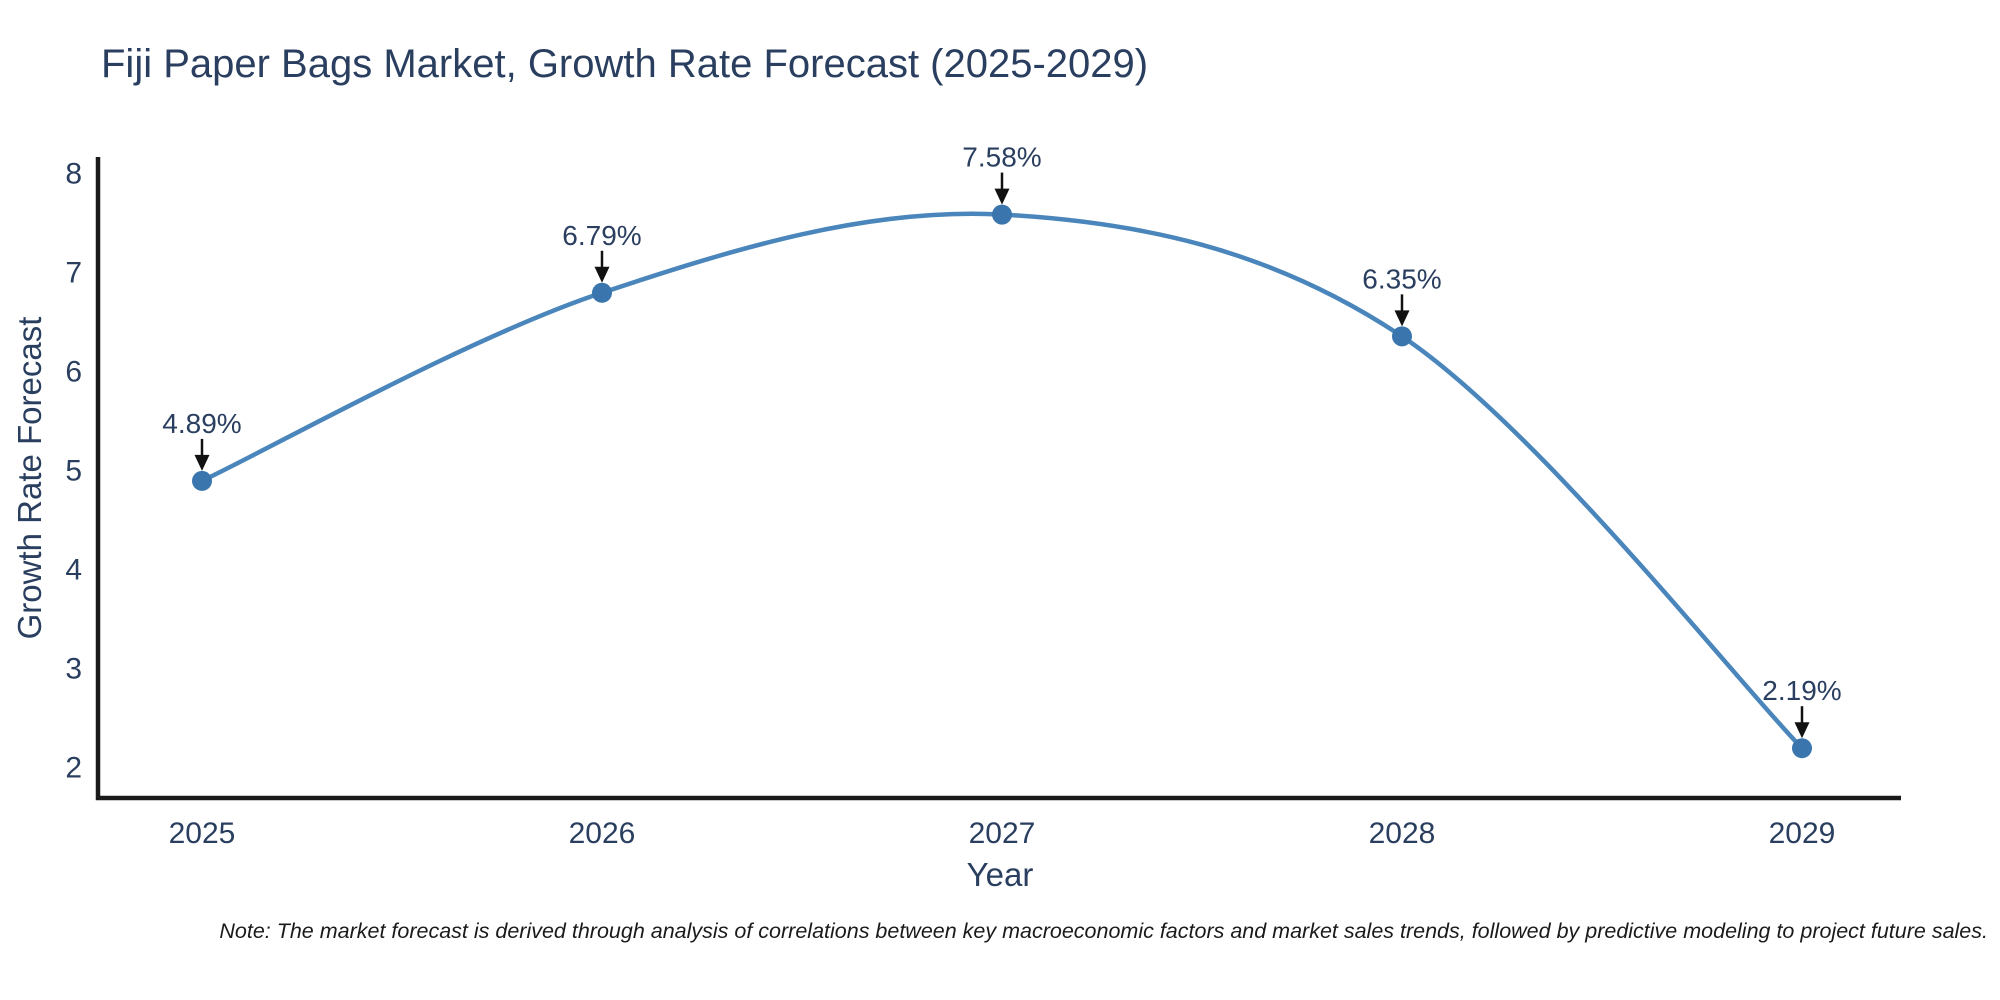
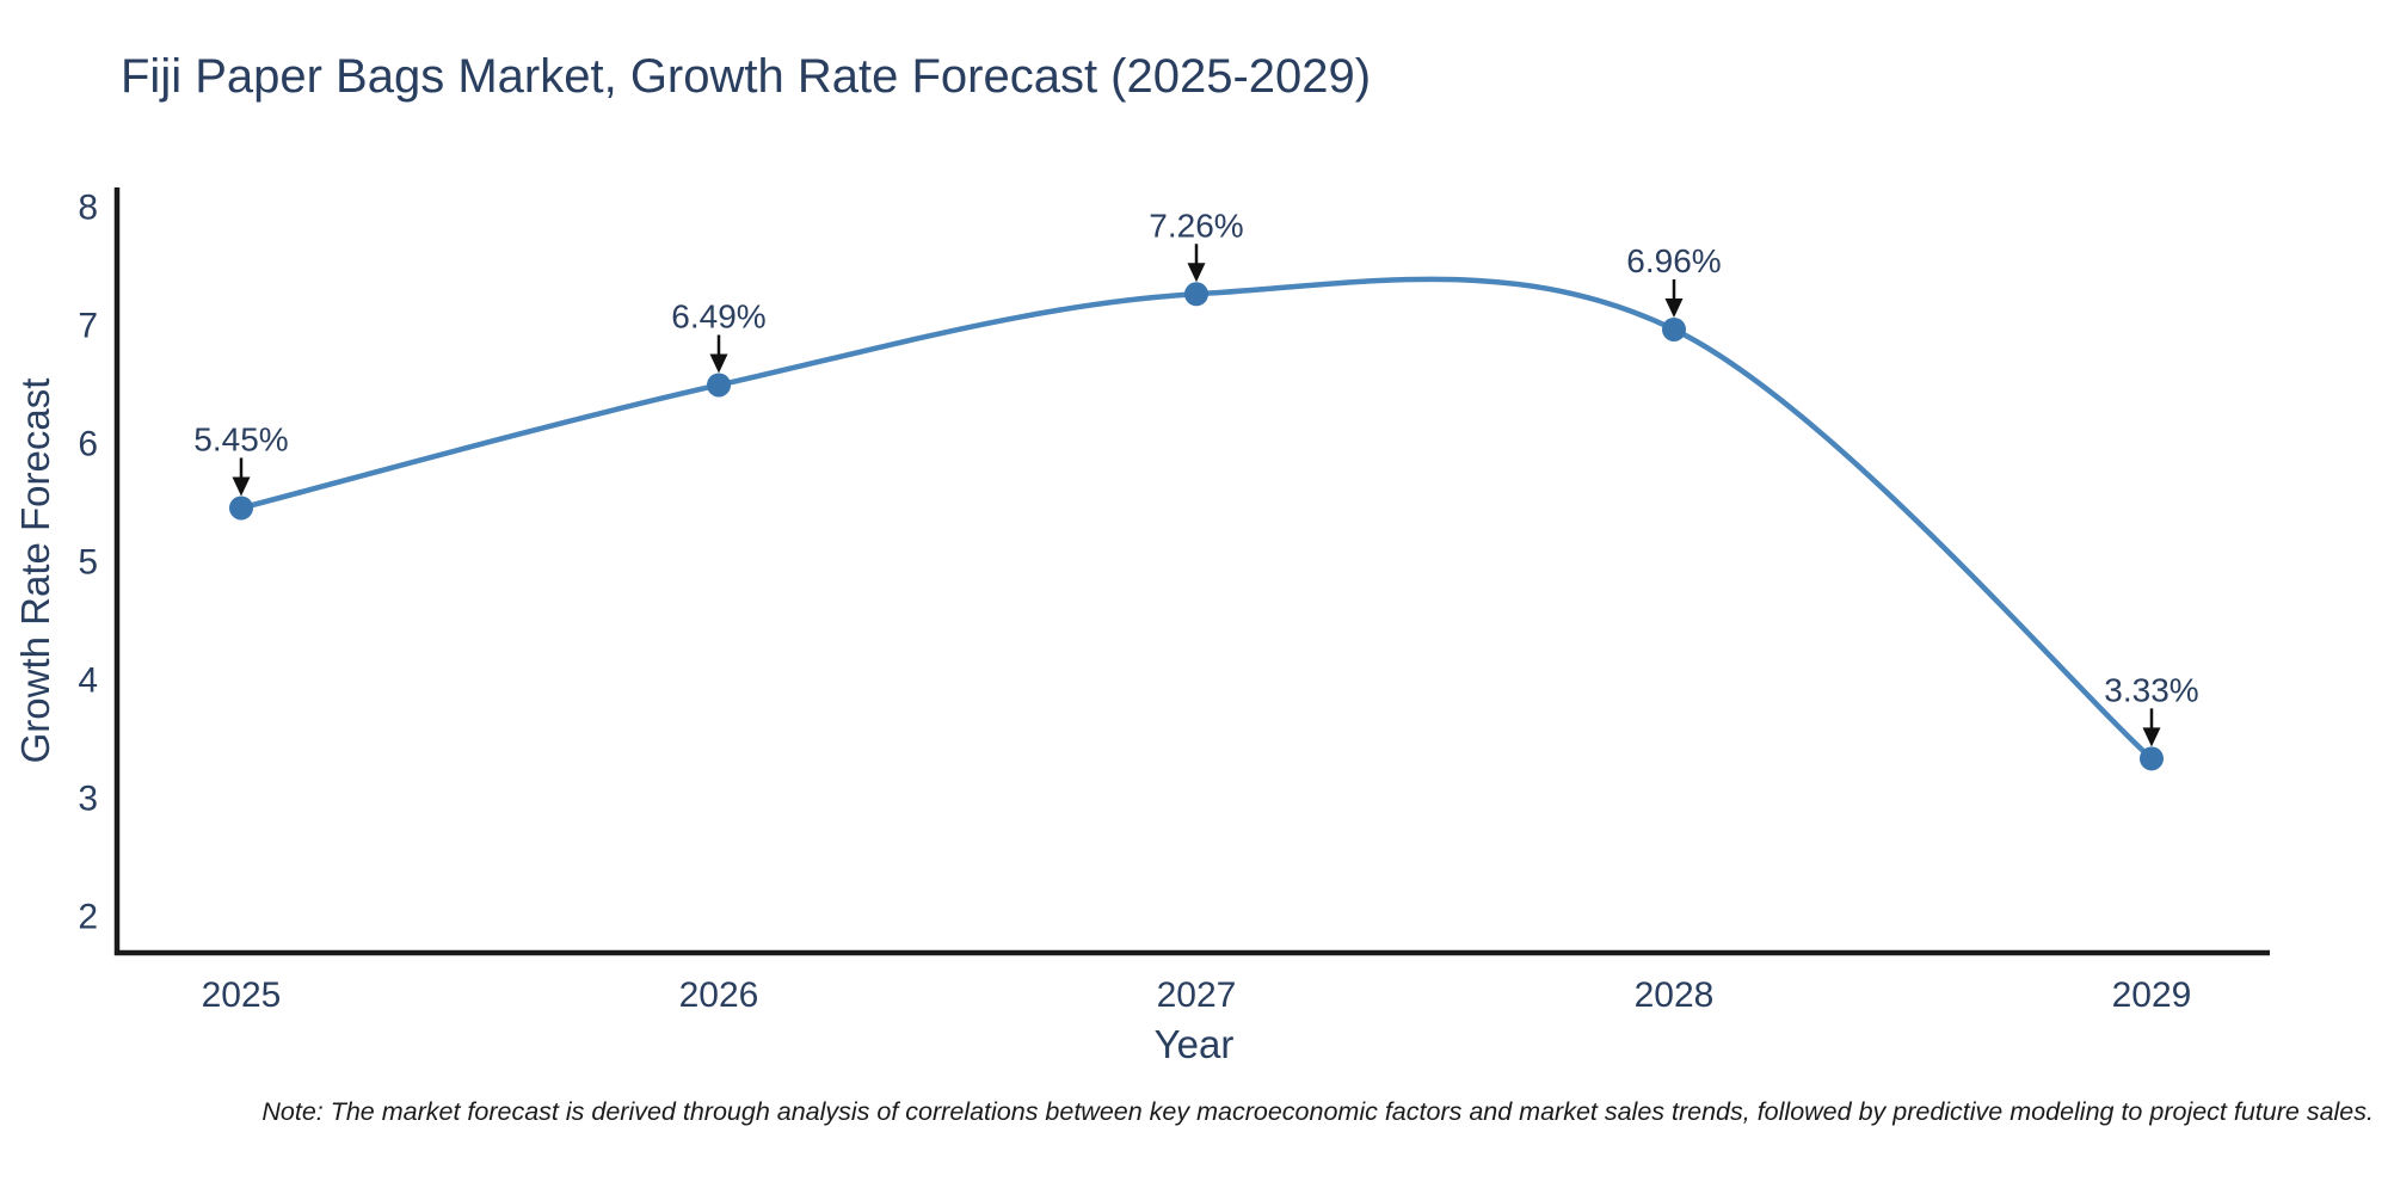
2025: 4.89% -> 5.45%
2026: 6.79% -> 6.49%
2027: 7.58% -> 7.26%
2028: 6.35% -> 6.96%
2029: 2.19% -> 3.33%
